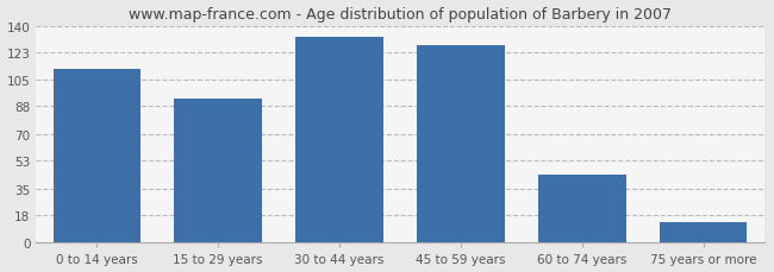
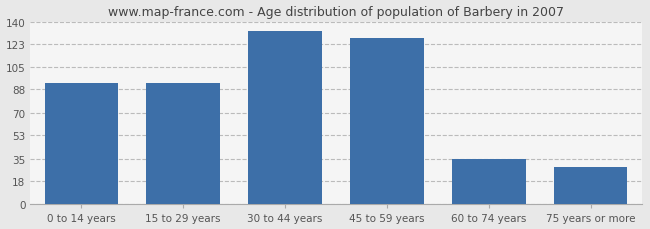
0 to 14 years: 112 -> 93
60 to 74 years: 44 -> 35
75 years or more: 13 -> 29
